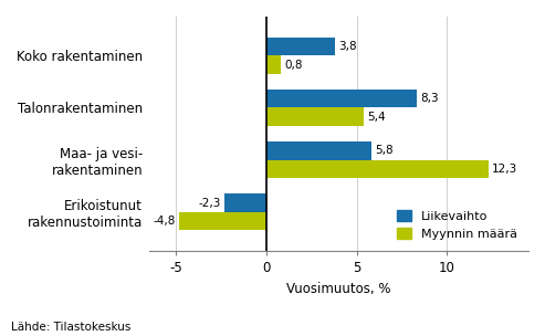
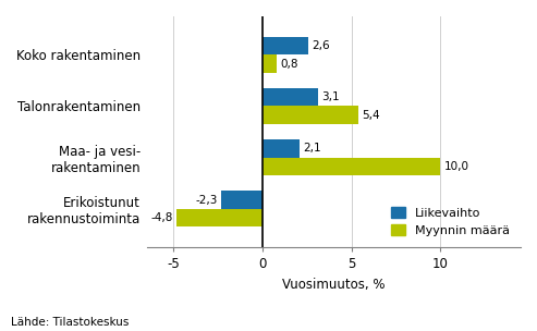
Liikevaihto/Koko rakentaminen: 3,8 -> 2,6
Liikevaihto/Talonrakentaminen: 8,3 -> 3,1
Liikevaihto/Maa- ja vesi- rakentaminen: 5,8 -> 2,1
Myynnin määrä/Maa- ja vesi- rakentaminen: 12,3 -> 10,0
